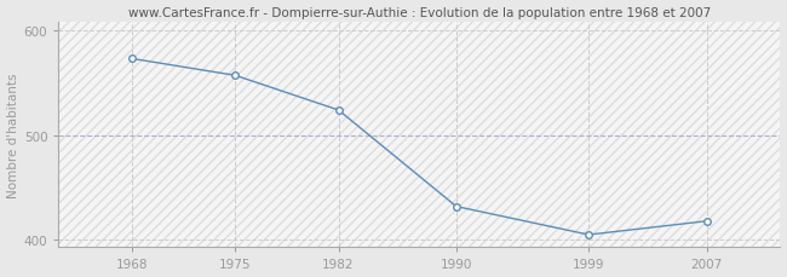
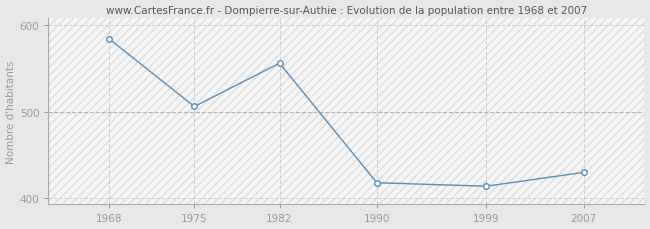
1968: 573 -> 584
1975: 557 -> 506
1982: 524 -> 556
1990: 432 -> 418
1999: 405 -> 414
2007: 418 -> 430
